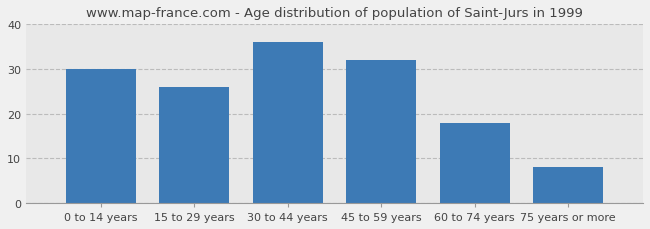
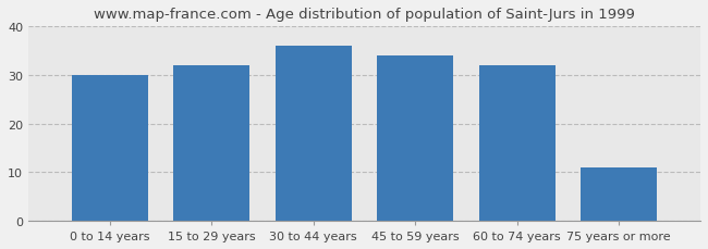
15 to 29 years: 26 -> 32
45 to 59 years: 32 -> 34
60 to 74 years: 18 -> 32
75 years or more: 8 -> 11
